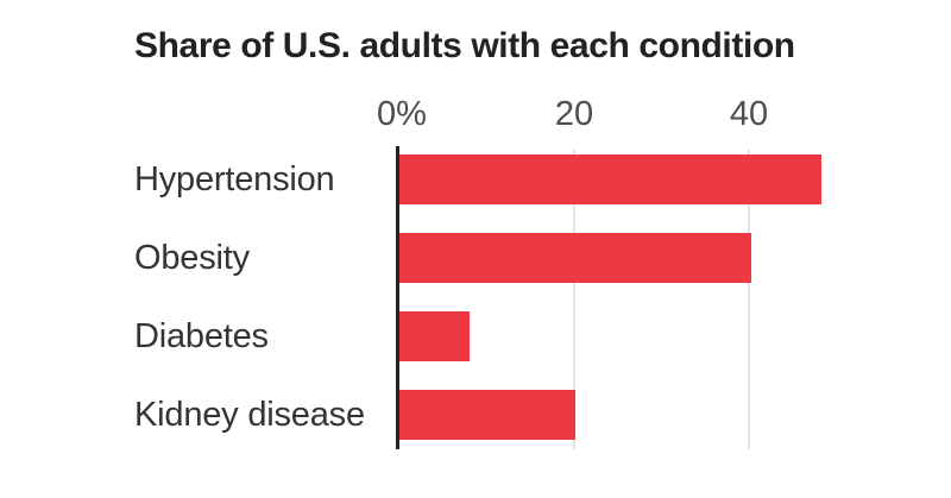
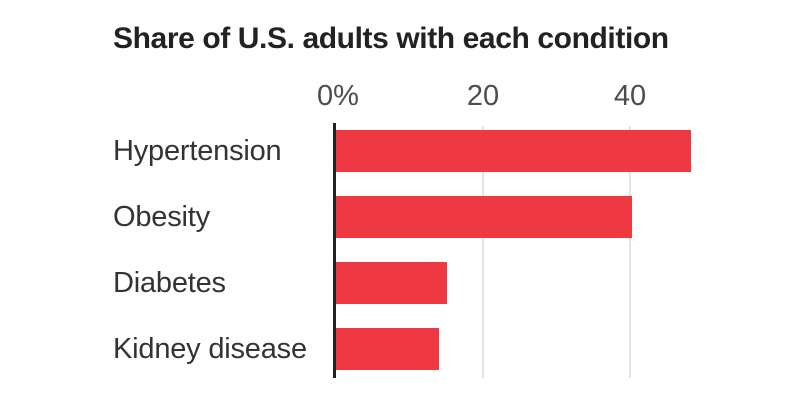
Diabetes: 8 -> 15
Kidney disease: 20 -> 14
